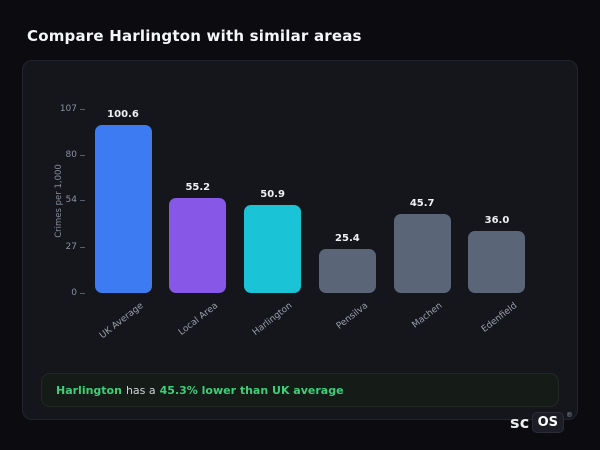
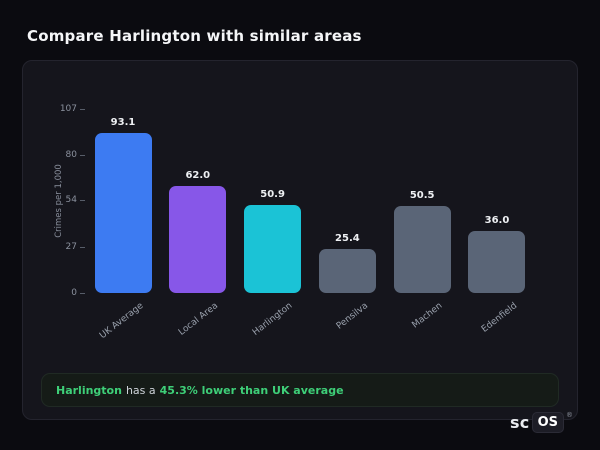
UK Average: 100.6 -> 93.1
Local Area: 55.2 -> 62.0
Machen: 45.7 -> 50.5
